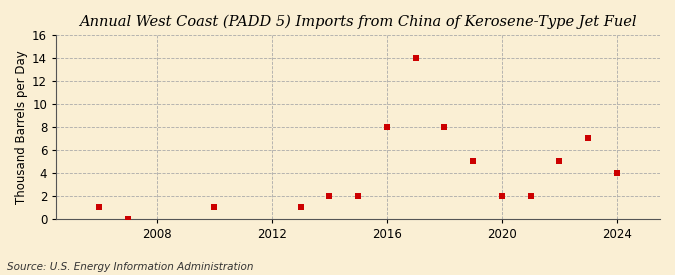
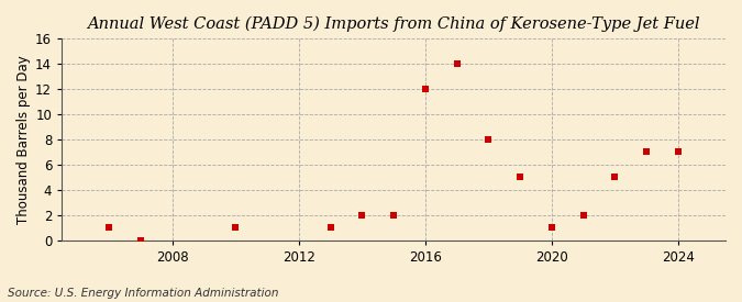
2016: 8 -> 12
2020: 2 -> 1
2024: 4 -> 7
